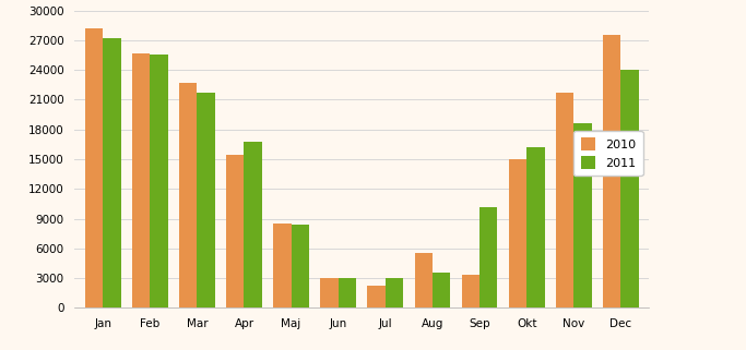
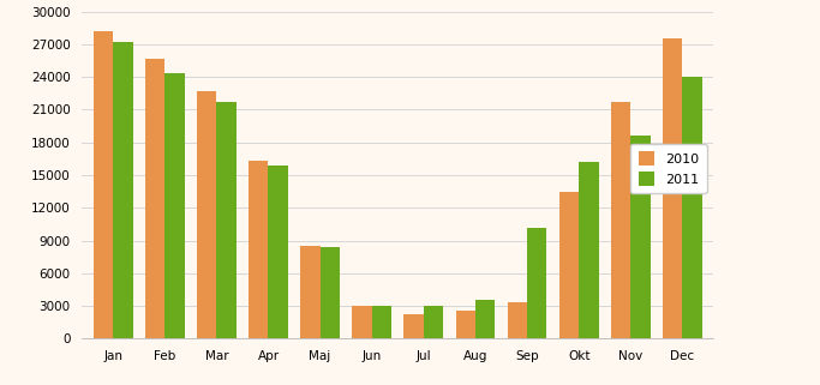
2011/Feb: 25600 -> 24400
2010/Apr: 15400 -> 16300
2011/Apr: 16800 -> 15900
2010/Aug: 5600 -> 2600
2010/Okt: 15000 -> 13500
